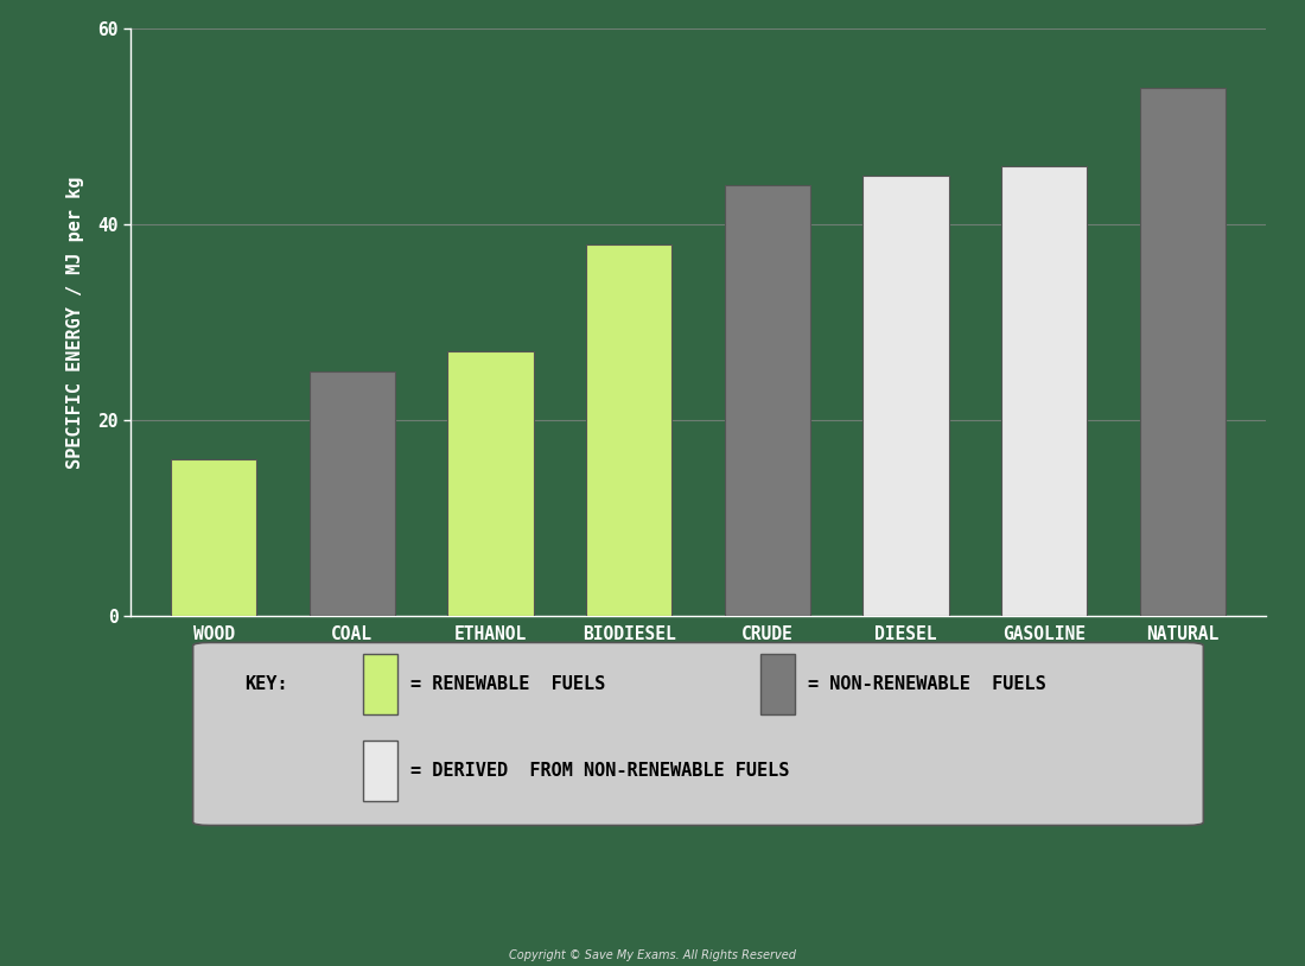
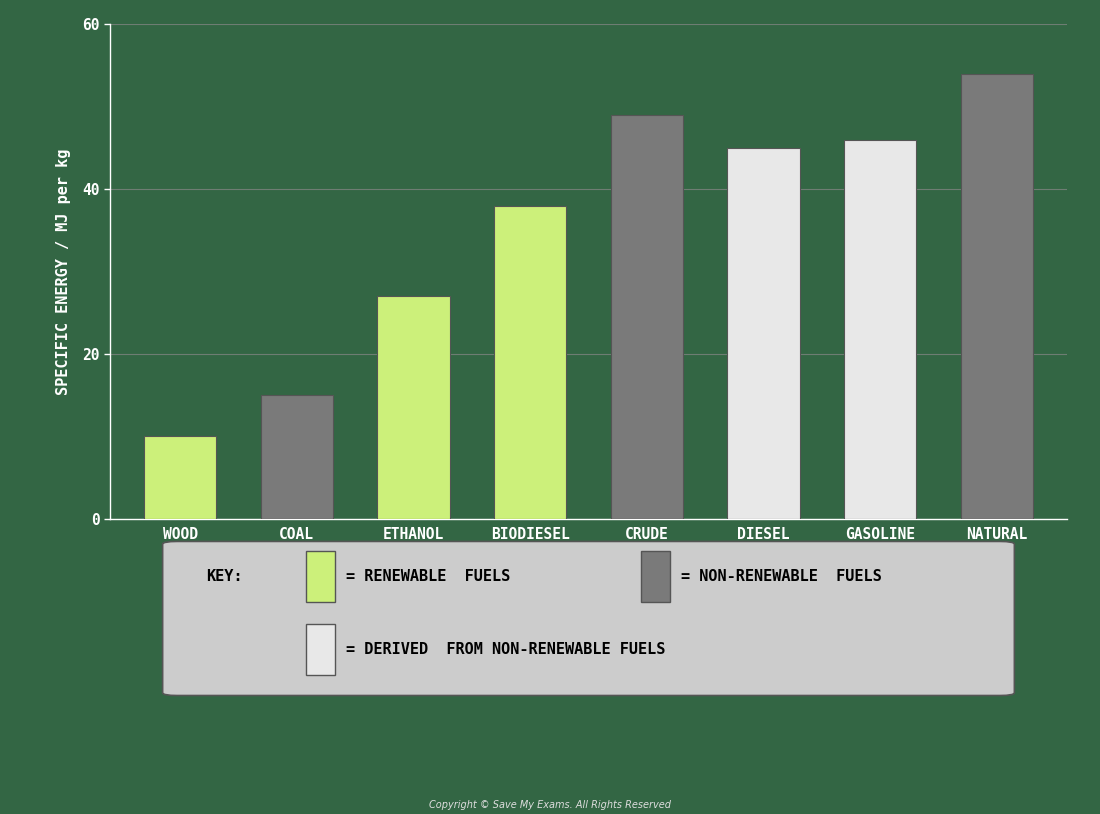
WOOD: 16 -> 10
COAL: 25 -> 15
CRUDE OIL: 44 -> 49
